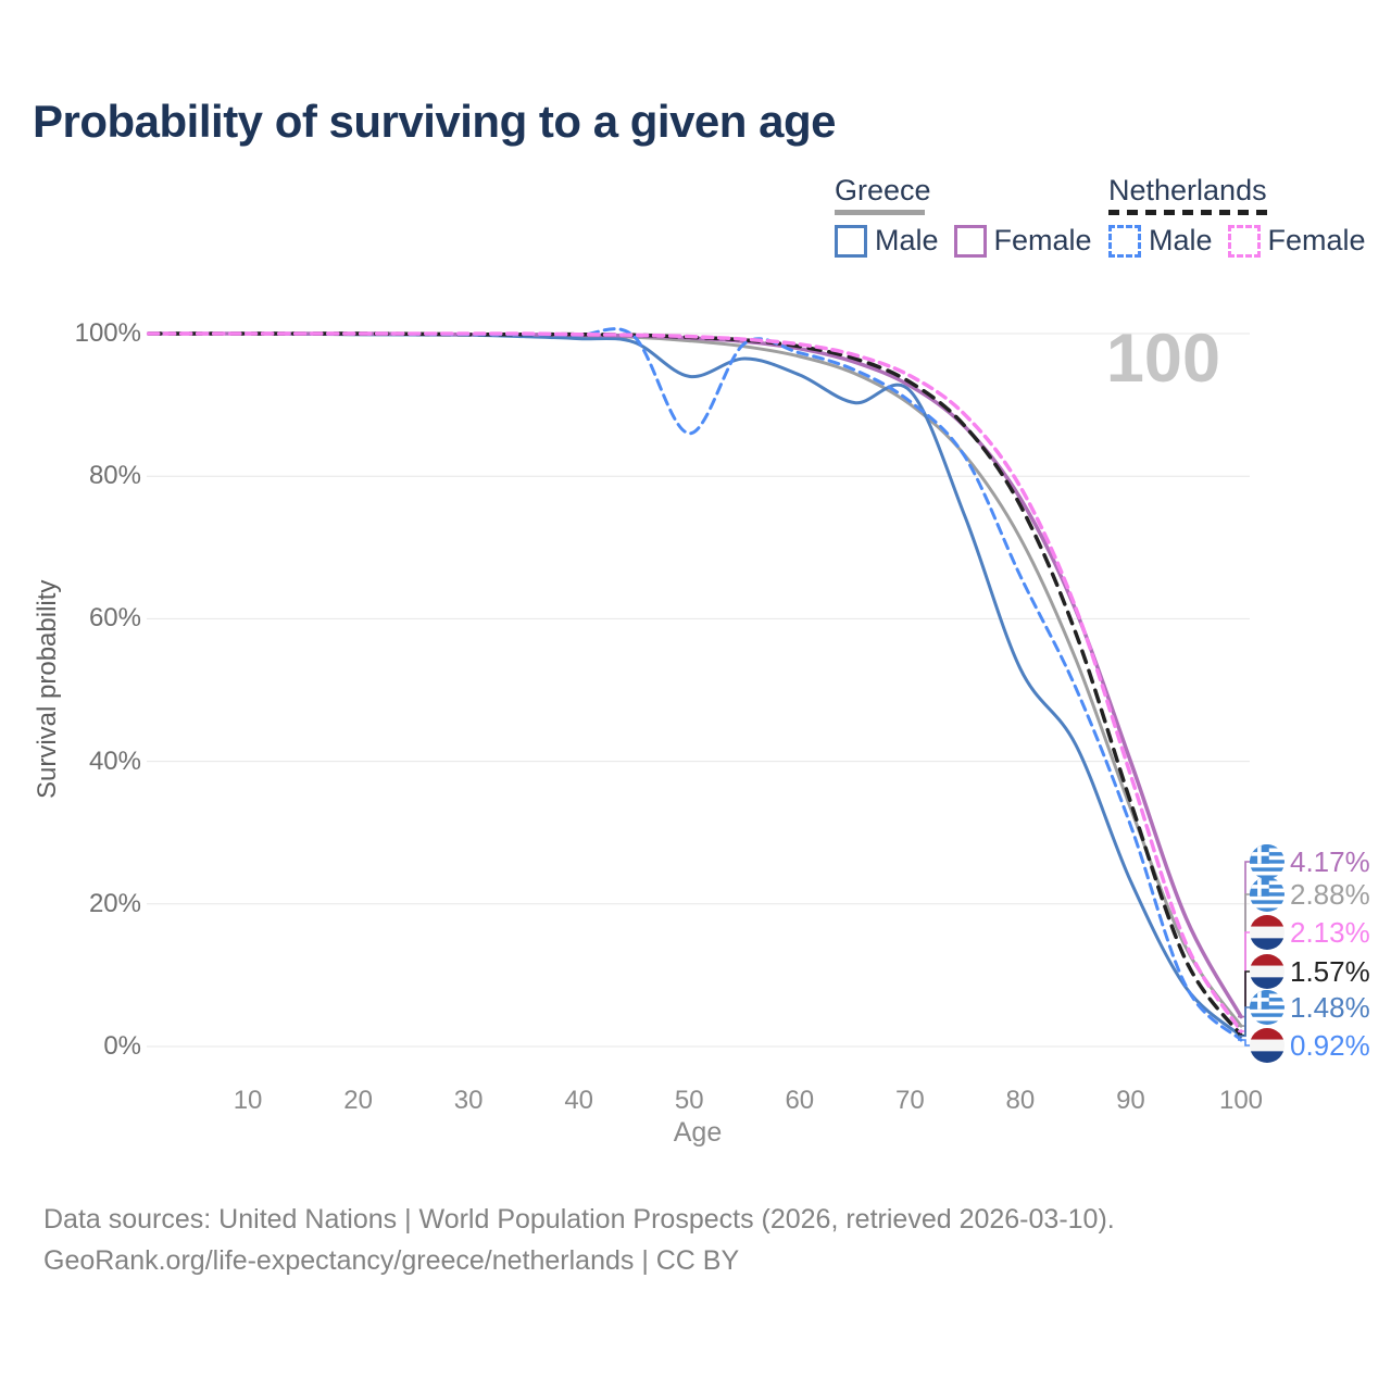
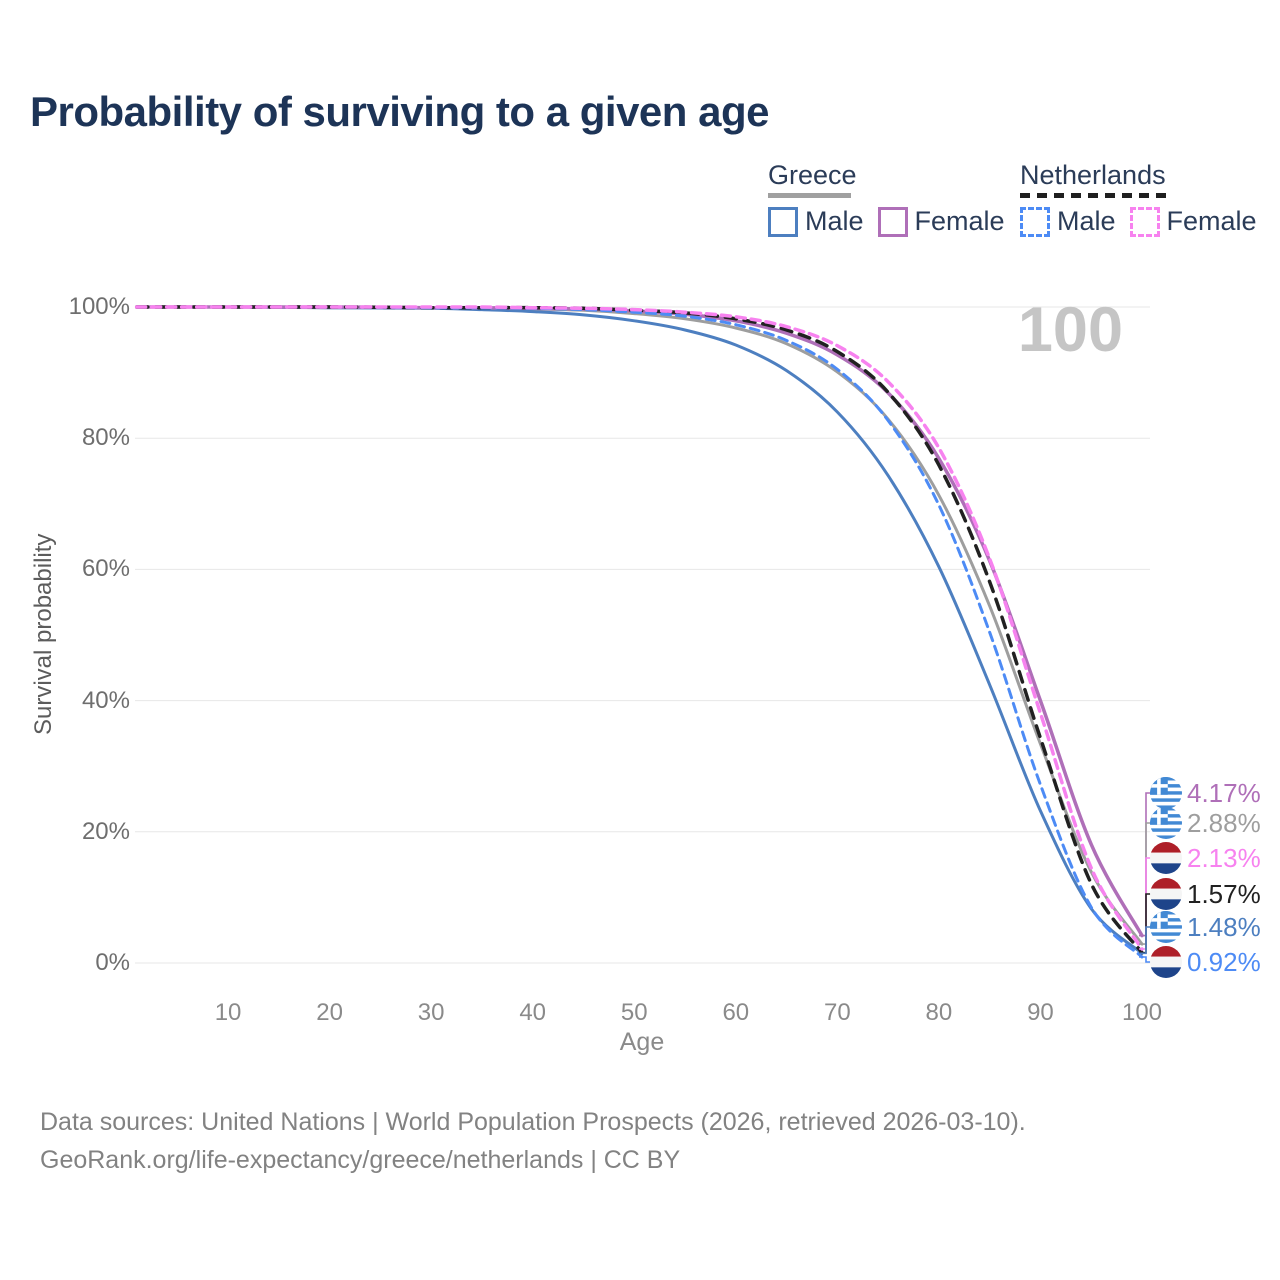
Greece Male/50: 94% -> 98%
Netherlands Male/50: 86% -> 99%
Greece Male/70: 92% -> 84%
Greece Male/80: 53% -> 60%
Netherlands Male/80: 66% -> 70%
Netherlands Male/90: 31% -> 27%
